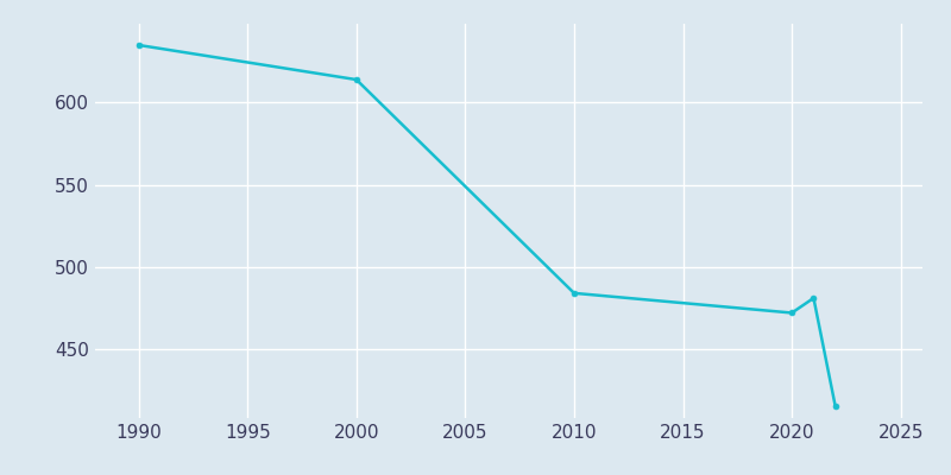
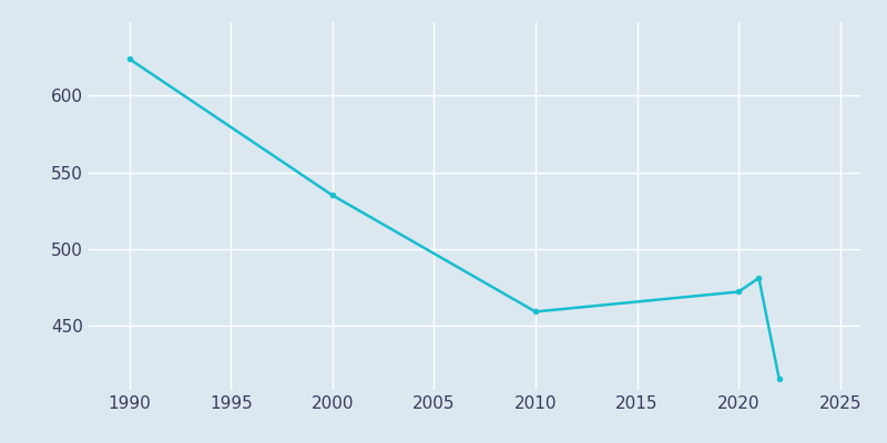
1990: 635 -> 624
2000: 614 -> 535
2010: 484 -> 459
